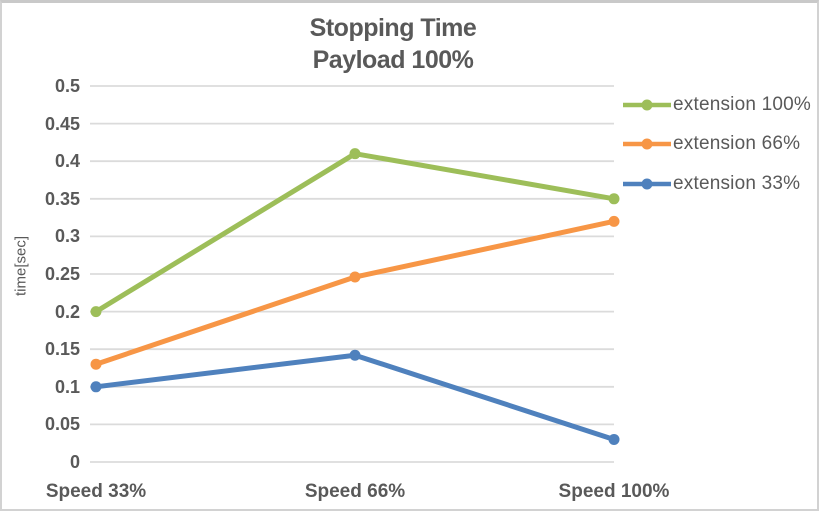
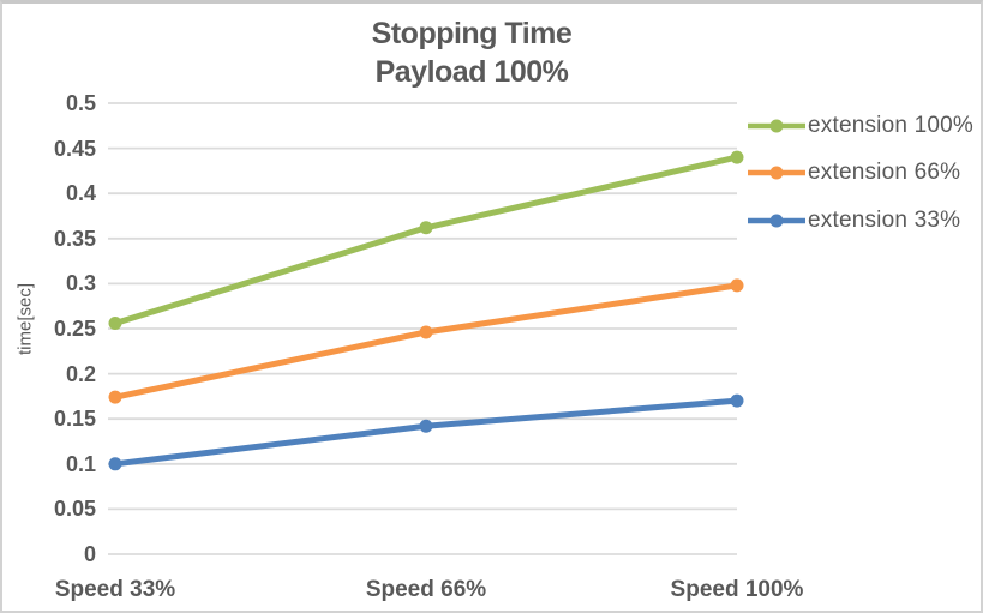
extension 100%/Speed 33%: 0.20 -> 0.26
extension 66%/Speed 33%: 0.13 -> 0.17
extension 100%/Speed 66%: 0.41 -> 0.36
extension 100%/Speed 100%: 0.35 -> 0.44
extension 66%/Speed 100%: 0.32 -> 0.30
extension 33%/Speed 100%: 0.03 -> 0.17
